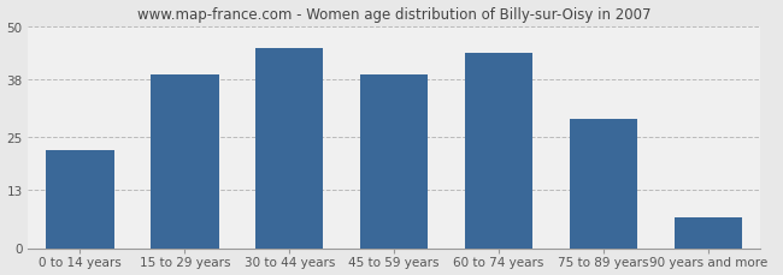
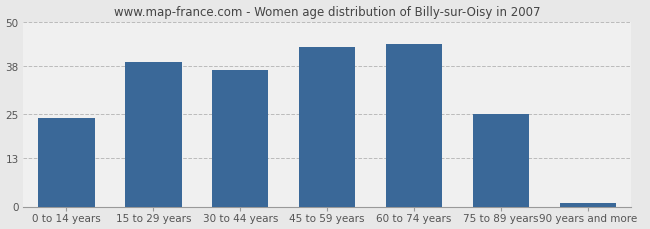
0 to 14 years: 22 -> 24
30 to 44 years: 45 -> 37
45 to 59 years: 39 -> 43
75 to 89 years: 29 -> 25
90 years and more: 7 -> 1
